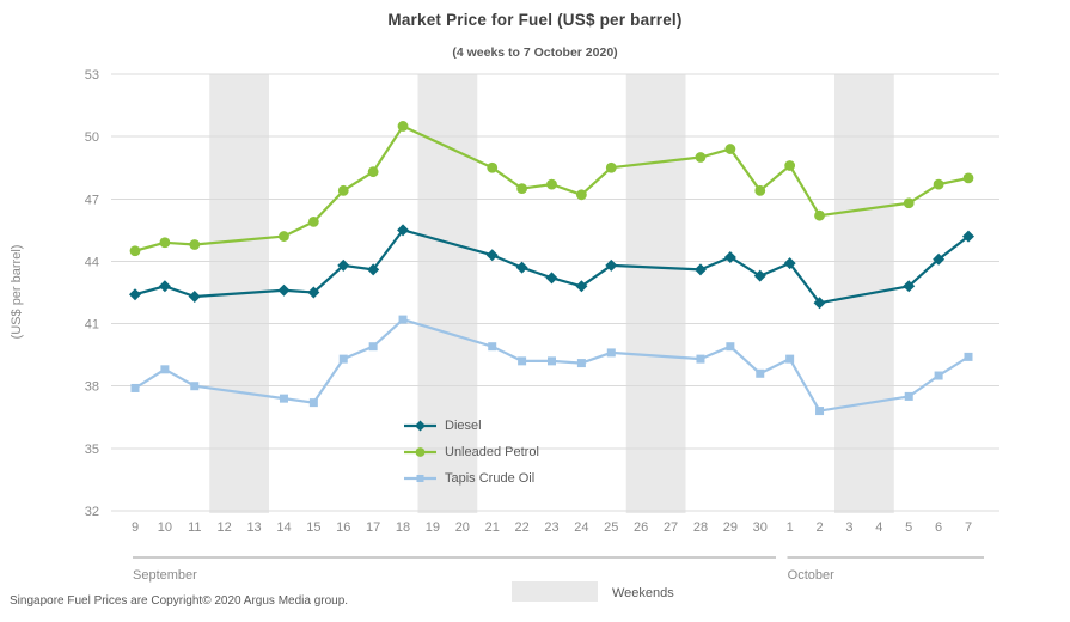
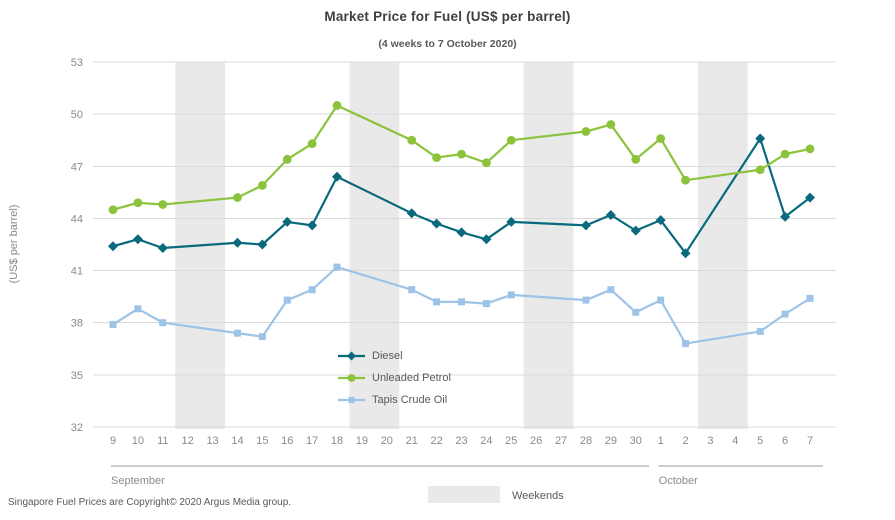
Diesel/18: 45.5 -> 46.4
Diesel/5: 42.8 -> 48.6
